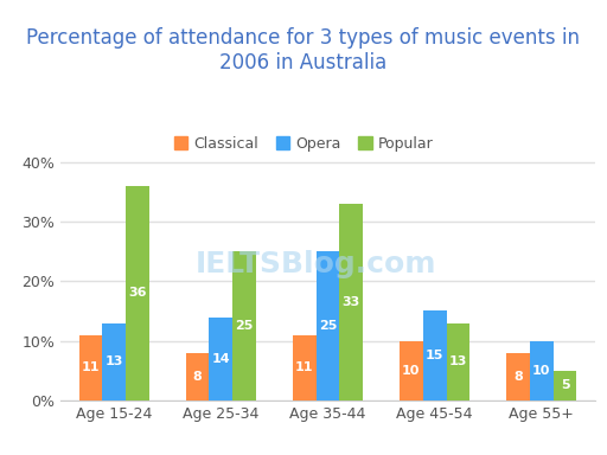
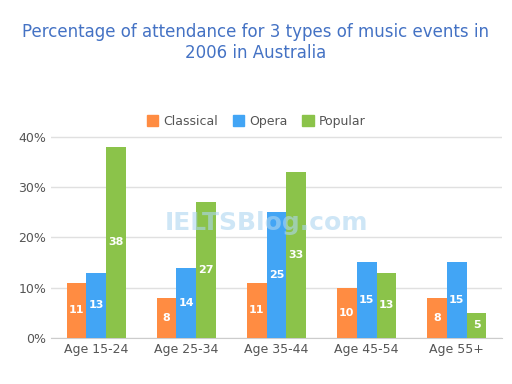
Popular/Age 15-24: 36 -> 38
Popular/Age 25-34: 25 -> 27
Opera/Age 55+: 10 -> 15
